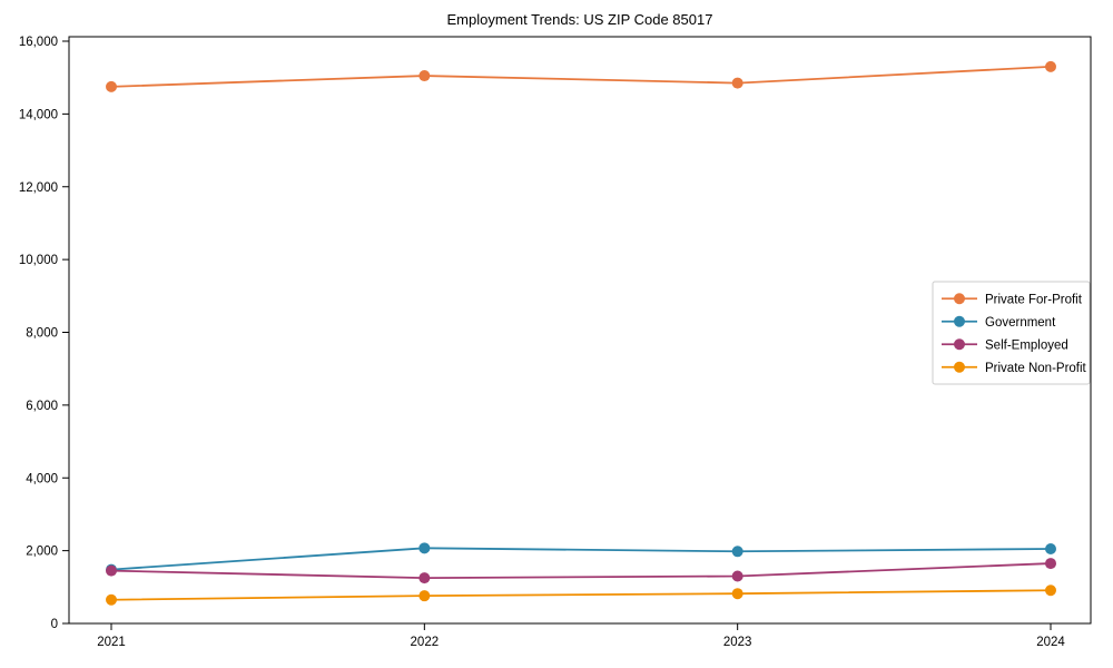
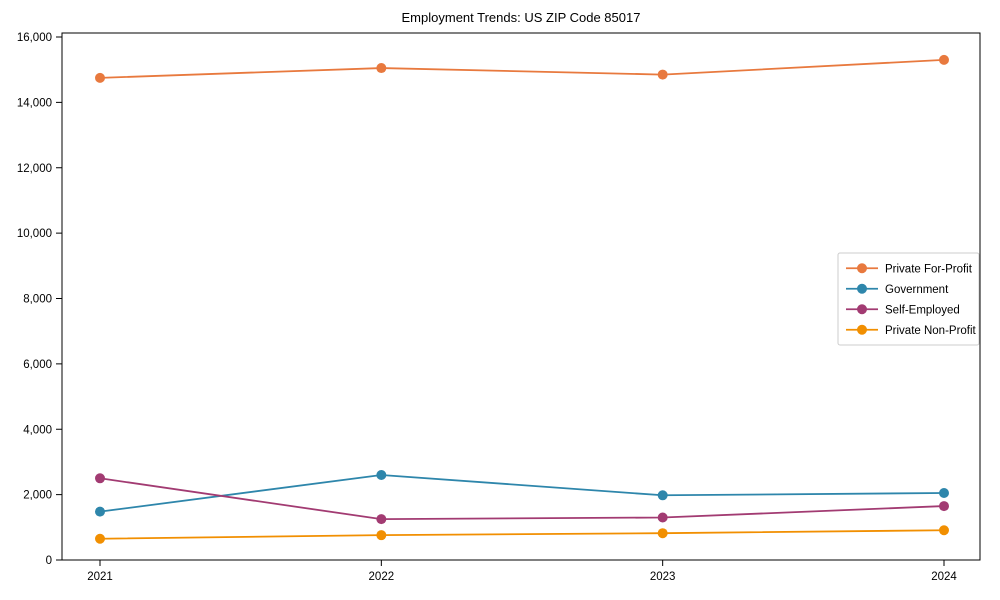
Self-Employed/2021: 1400 -> 2500
Government/2022: 2100 -> 2600
